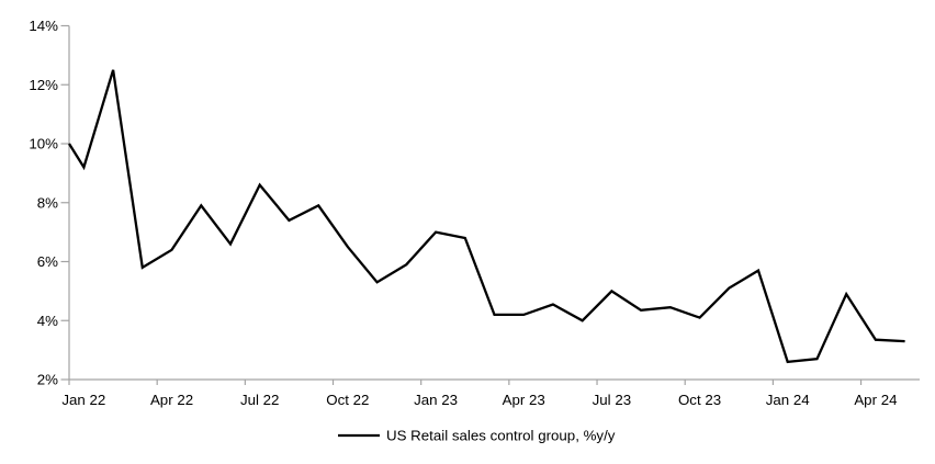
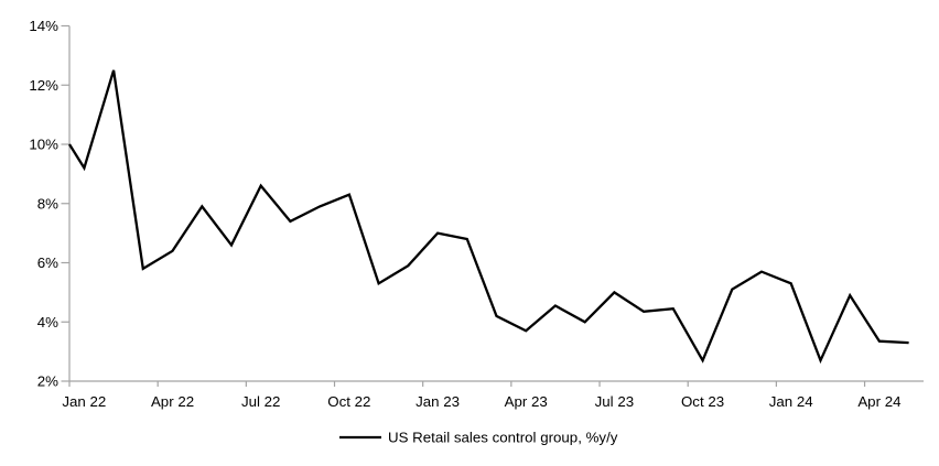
Oct 22: 6.5% -> 8.3%
Apr 23: 4.2% -> 3.7%
Oct 23: 4.1% -> 2.7%
Jan 24: 2.6% -> 5.3%
